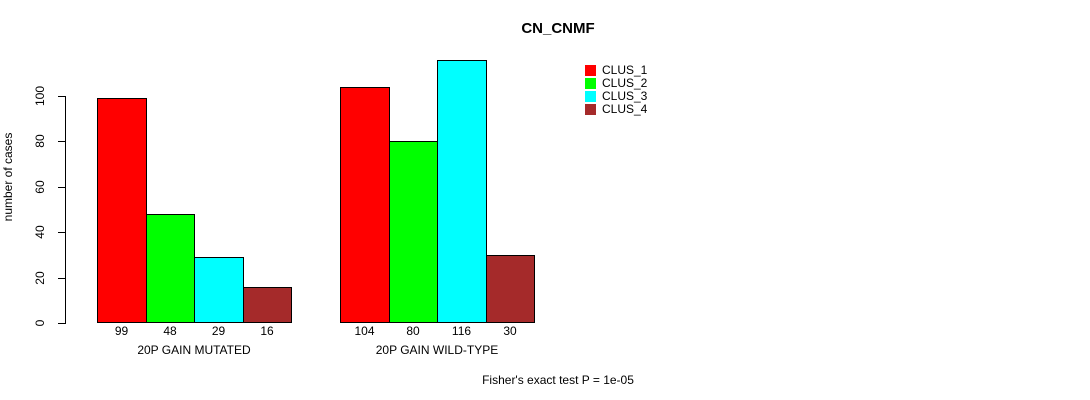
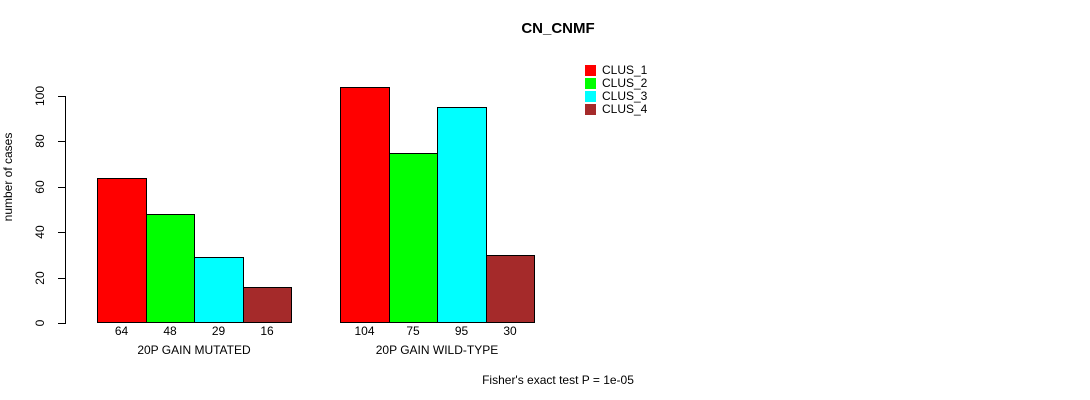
CLUS_1/20P GAIN MUTATED: 99 -> 64
CLUS_2/20P GAIN WILD-TYPE: 80 -> 75
CLUS_3/20P GAIN WILD-TYPE: 116 -> 95
